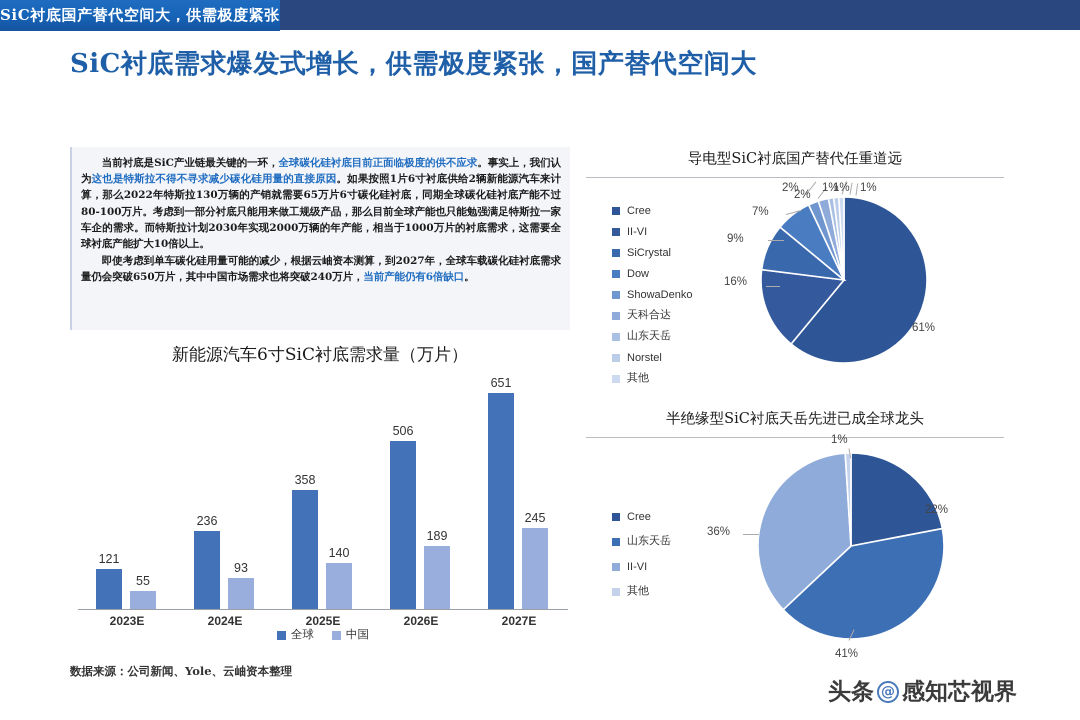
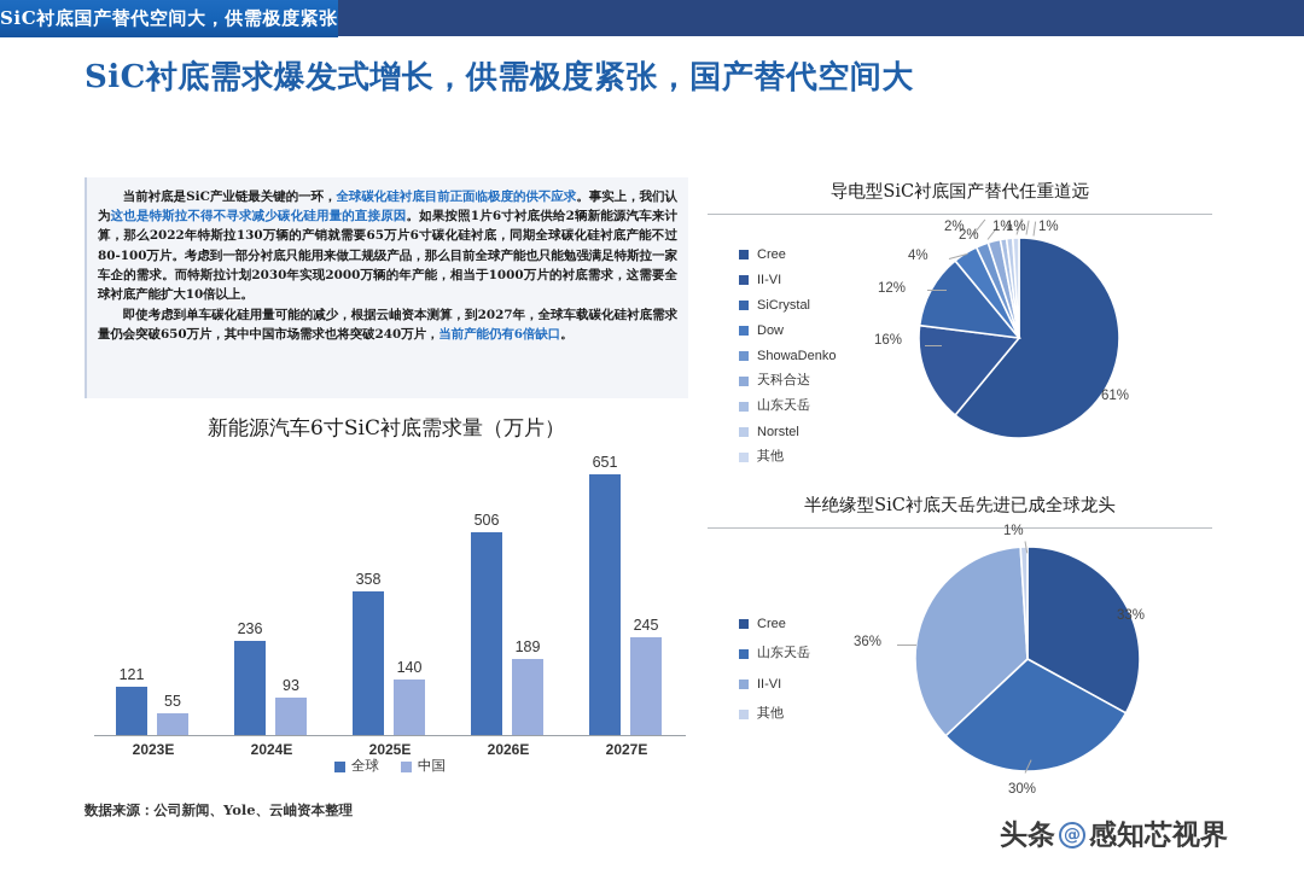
导电型SiC衬底国产替代任重道远/SiCrystal: 9% -> 12%
导电型SiC衬底国产替代任重道远/Dow: 7% -> 4%
半绝缘型SiC衬底天岳先进已成全球龙头/Cree: 22% -> 33%
半绝缘型SiC衬底天岳先进已成全球龙头/山东天岳: 41% -> 30%
